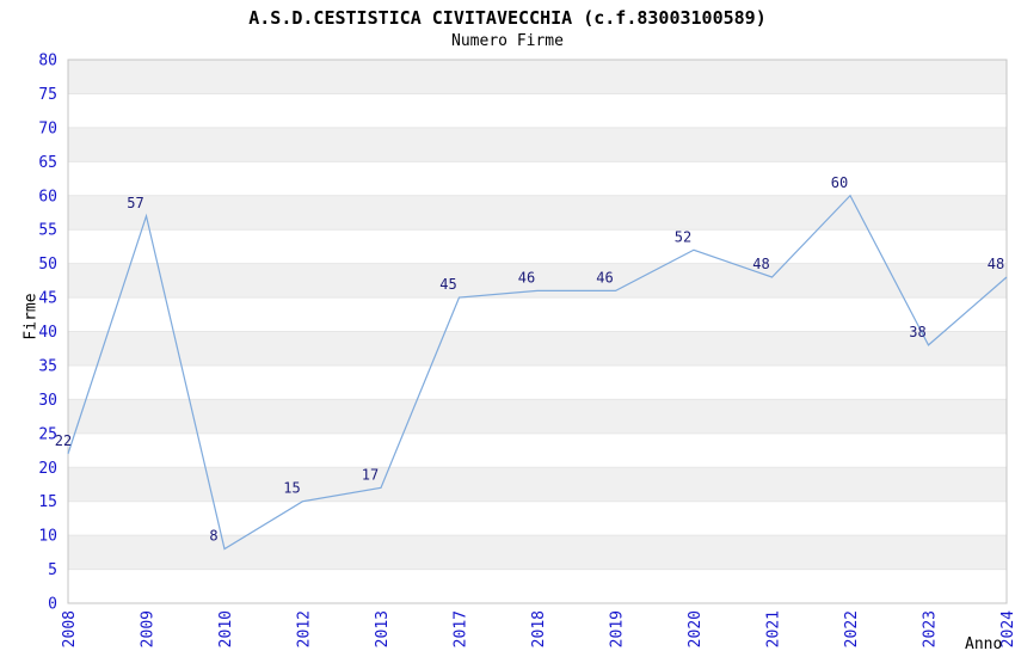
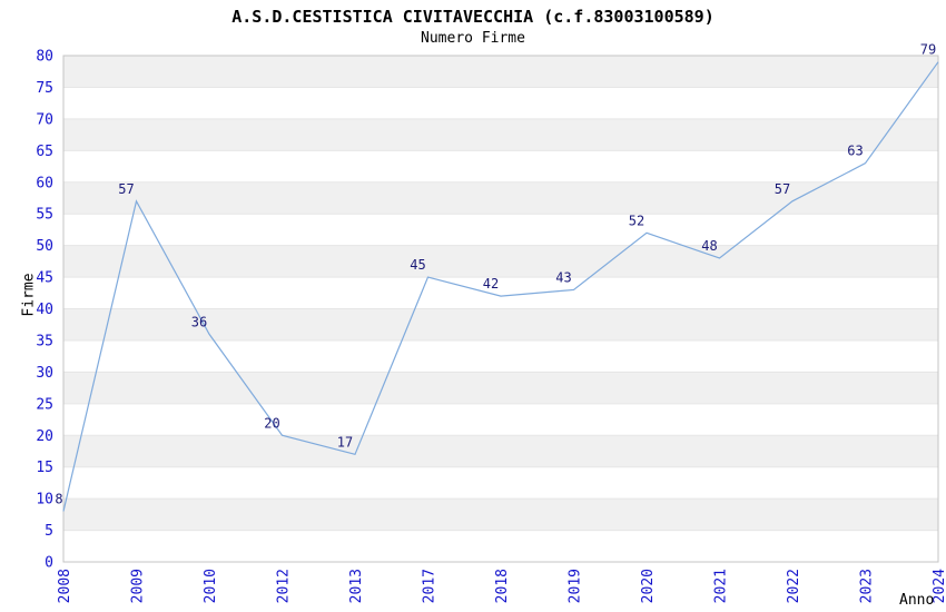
2008: 22 -> 8
2010: 8 -> 36
2012: 15 -> 20
2018: 46 -> 42
2019: 46 -> 43
2022: 60 -> 57
2023: 38 -> 63
2024: 48 -> 79
